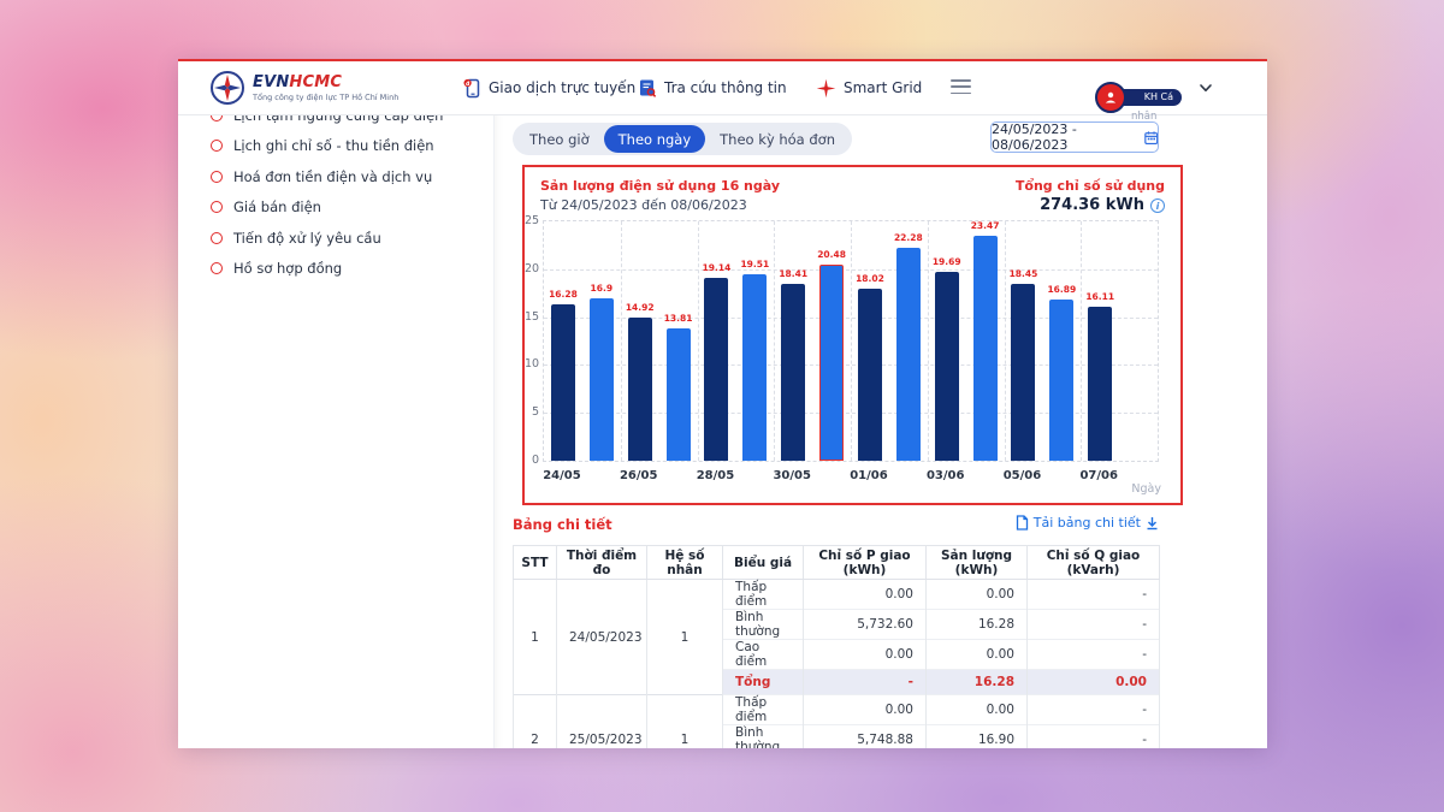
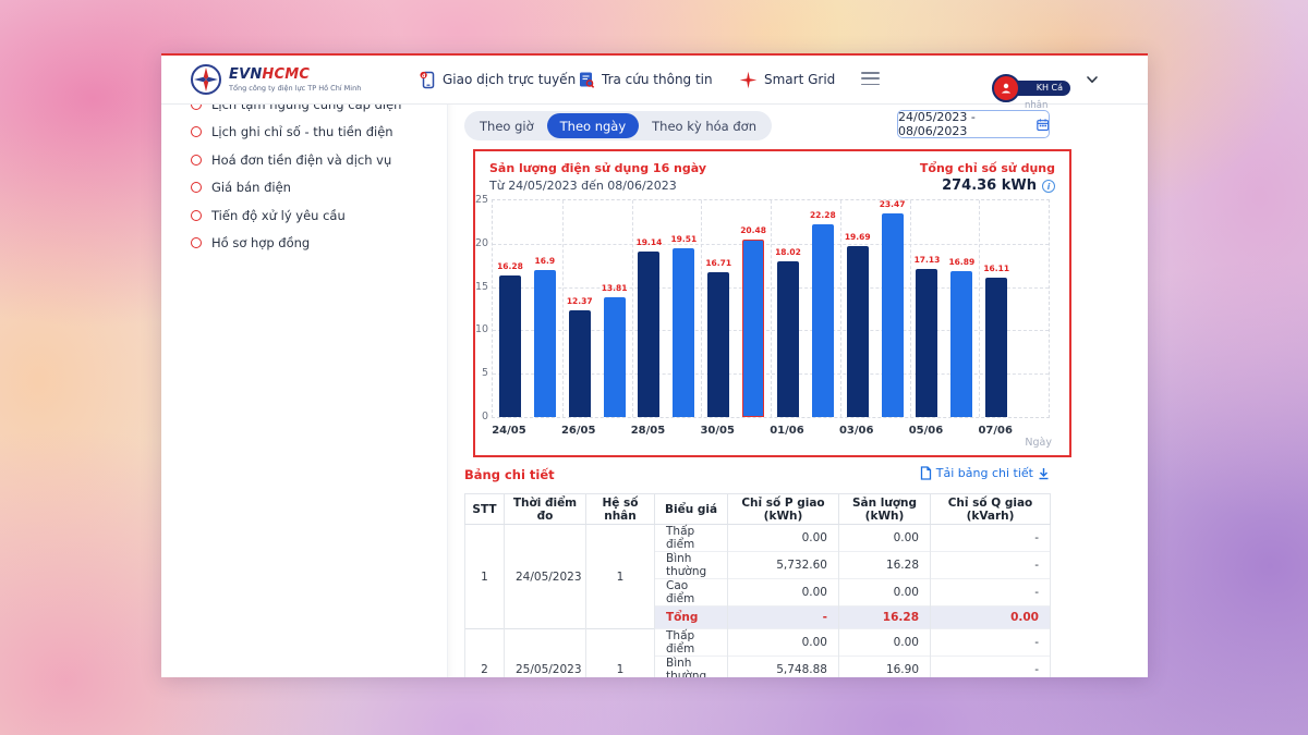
26/05: 14.92 -> 12.37
30/05: 18.41 -> 16.71
05/06: 18.45 -> 17.13
